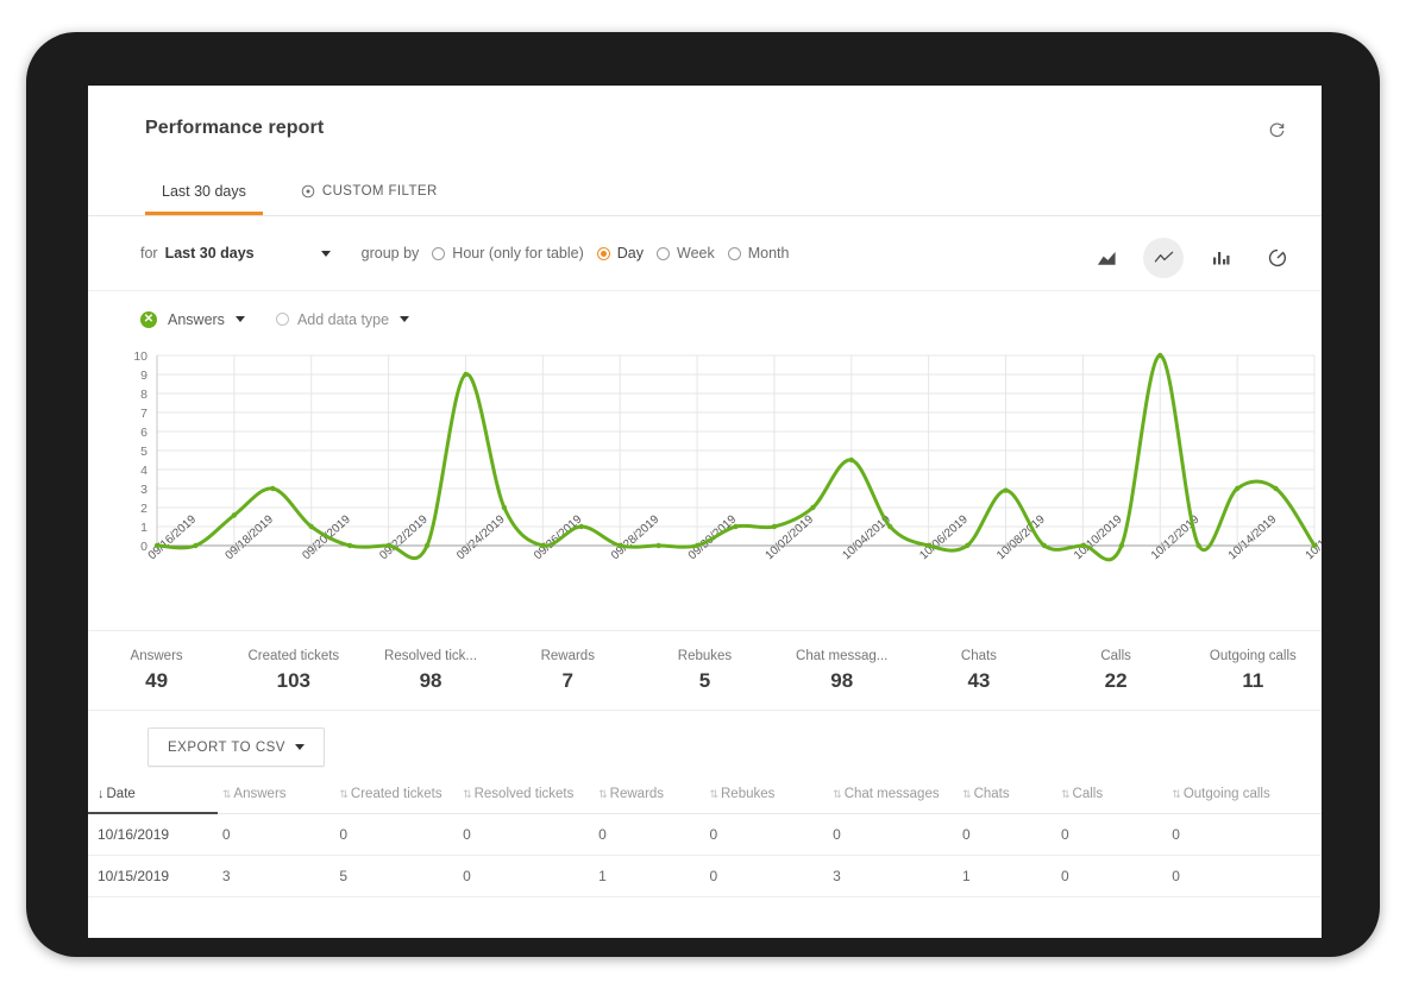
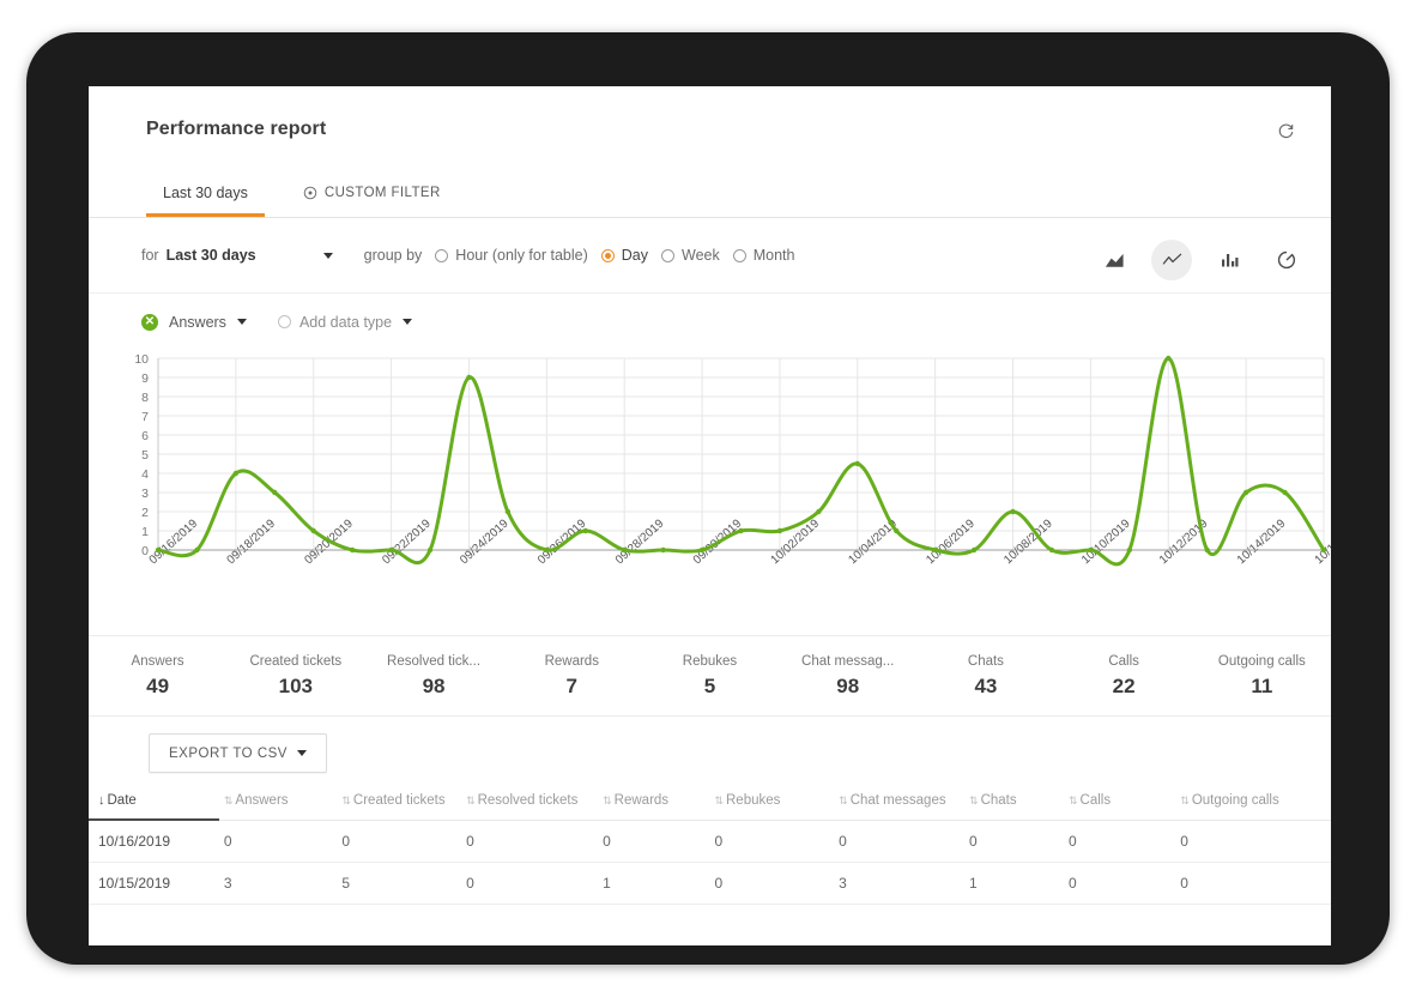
09/18/2019: 1.6 -> 4.0
10/08/2019: 2.9 -> 2.0
